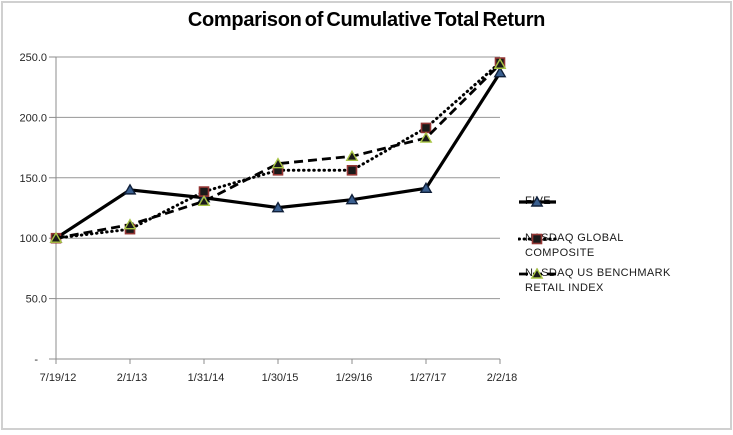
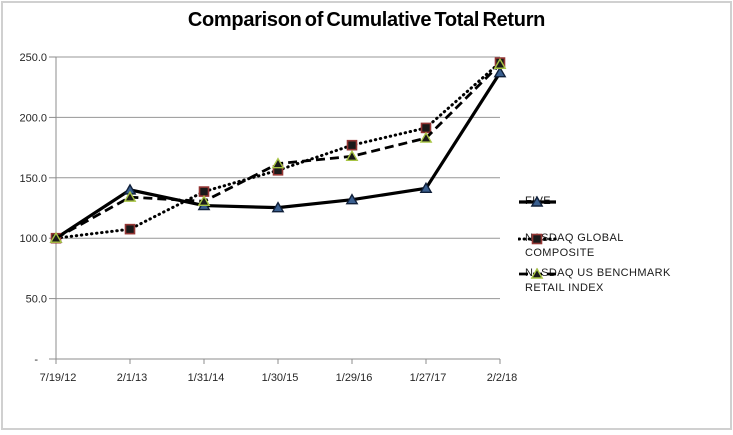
NASDAQ US BENCHMARK RETAIL INDEX/2/1/13: 111 -> 134
FIVE/1/31/14: 134 -> 127
NASDAQ GLOBAL COMPOSITE/1/29/16: 156 -> 177
